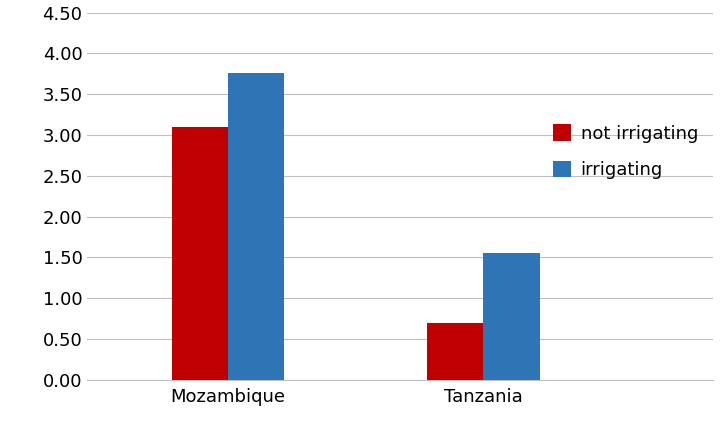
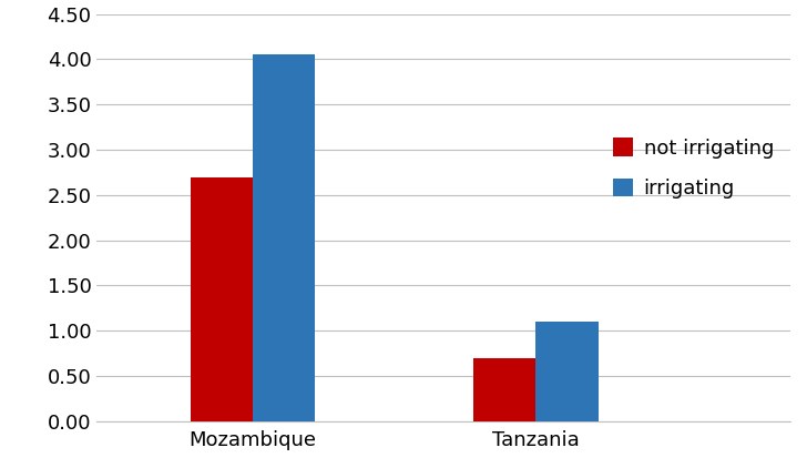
not irrigating/Mozambique: 3.1 -> 2.7
irrigating/Mozambique: 3.76 -> 4.05
irrigating/Tanzania: 1.56 -> 1.10
